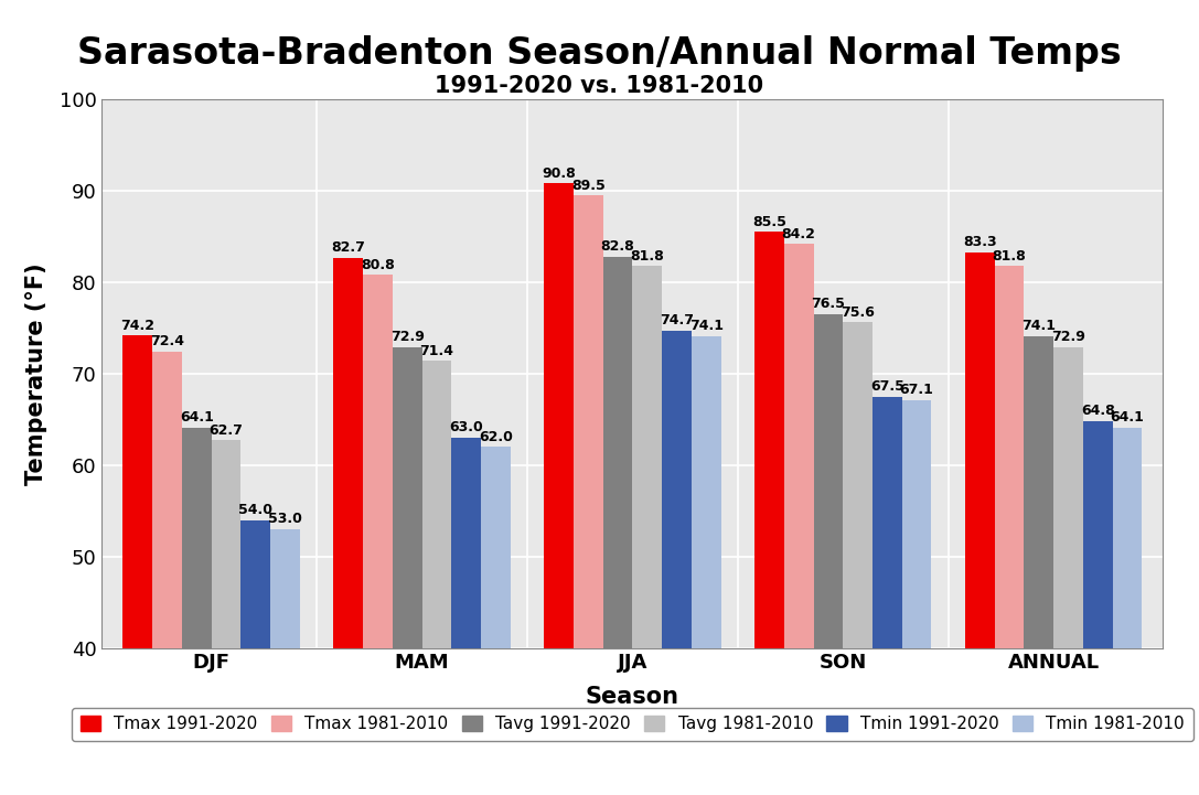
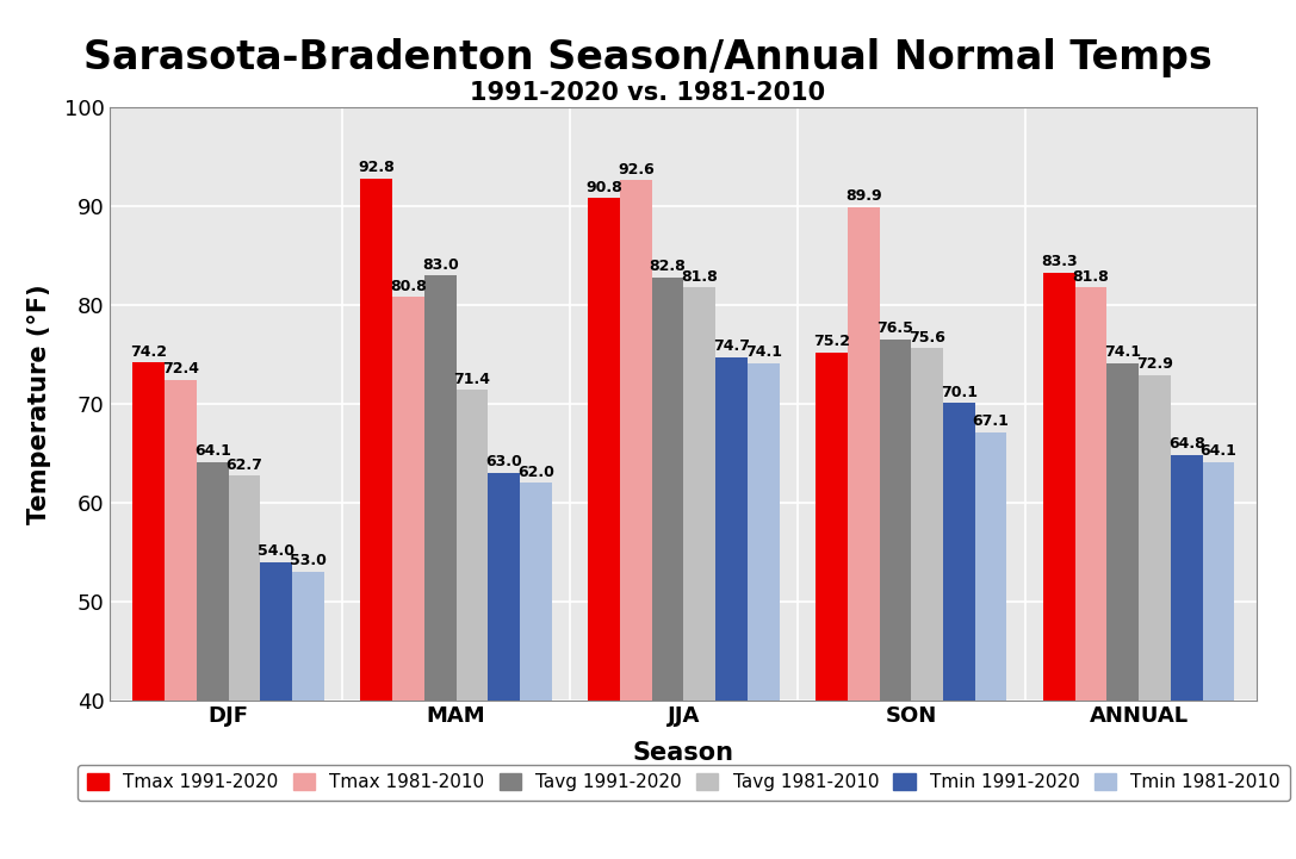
Tmax 1991-2020/MAM: 82.7 -> 92.8
Tavg 1991-2020/MAM: 72.9 -> 83.0
Tmax 1981-2010/JJA: 89.5 -> 92.6
Tmax 1991-2020/SON: 85.5 -> 75.2
Tmax 1981-2010/SON: 84.2 -> 89.9
Tmin 1991-2020/SON: 67.5 -> 70.1
